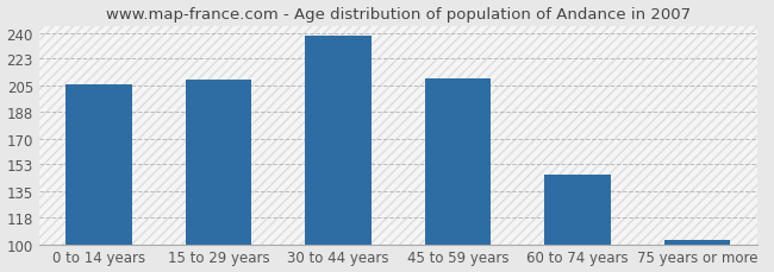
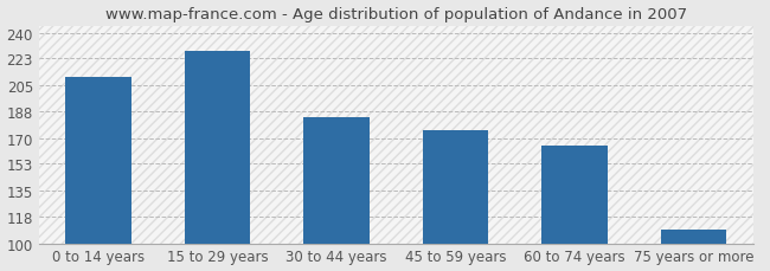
0 to 14 years: 206 -> 211
15 to 29 years: 209 -> 228
30 to 44 years: 238 -> 184
45 to 59 years: 210 -> 175
60 to 74 years: 146 -> 165
75 years or more: 103 -> 109
